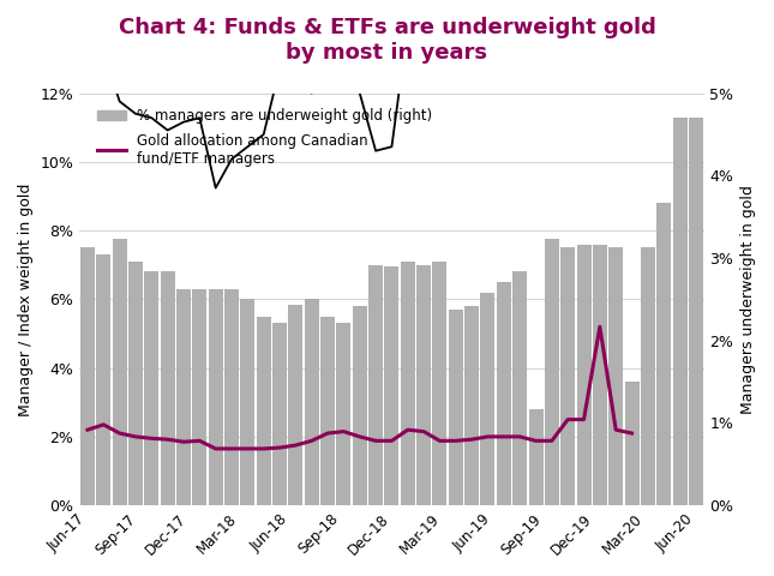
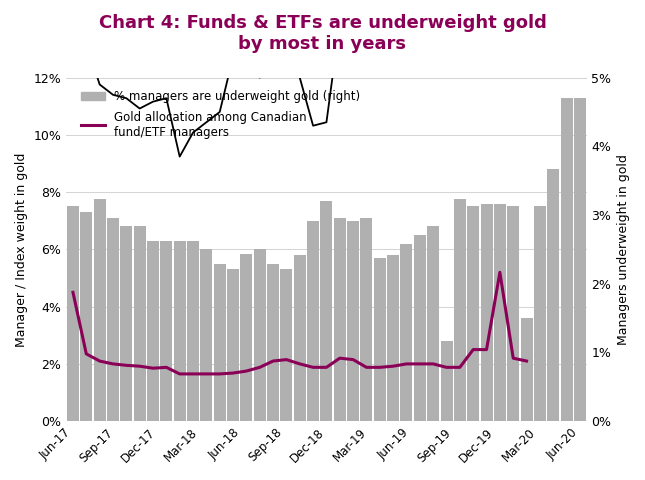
Gold allocation among Canadian fund/ETF managers/Jun-17: 2.20% -> 4.50%
% managers are underweight gold (right)/Dec-18: 6.95% -> 7.70%
